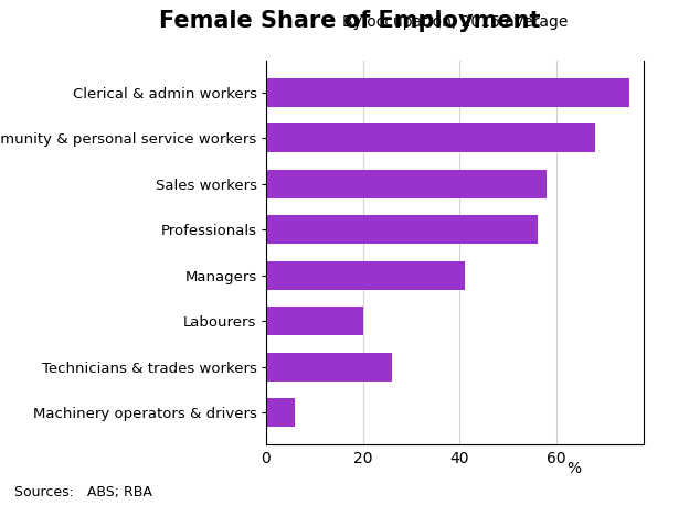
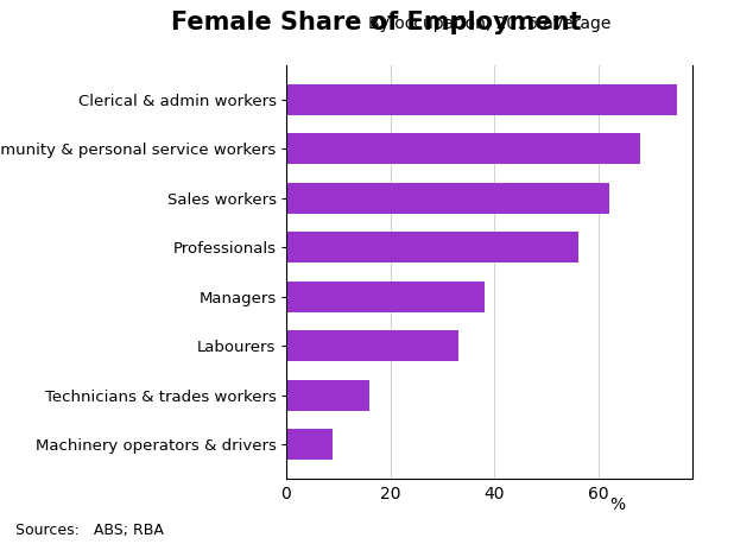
Sales workers: 58 -> 62
Managers: 41 -> 38
Labourers: 20 -> 33
Technicians & trades workers: 26 -> 16
Machinery operators & drivers: 6 -> 9
